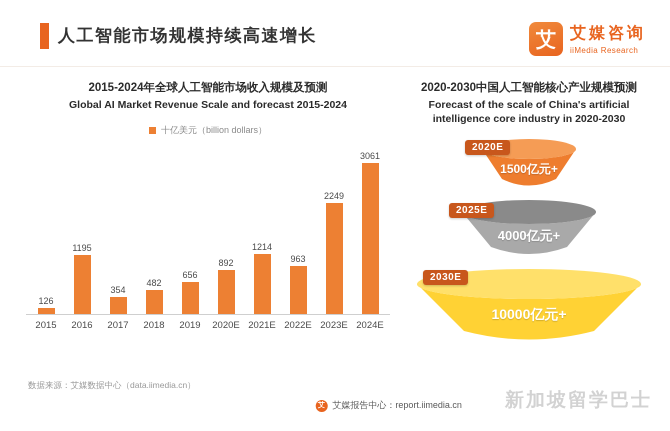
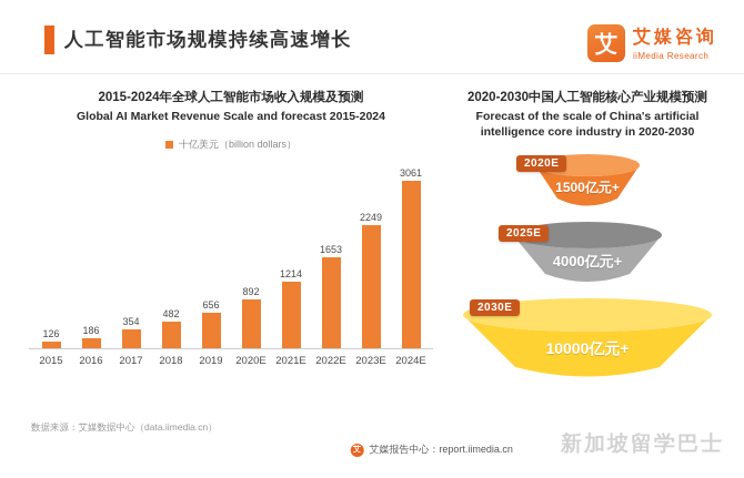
2015-2024年全球人工智能市场收入规模及预测/2016: 1195 -> 186
2015-2024年全球人工智能市场收入规模及预测/2022E: 963 -> 1653
